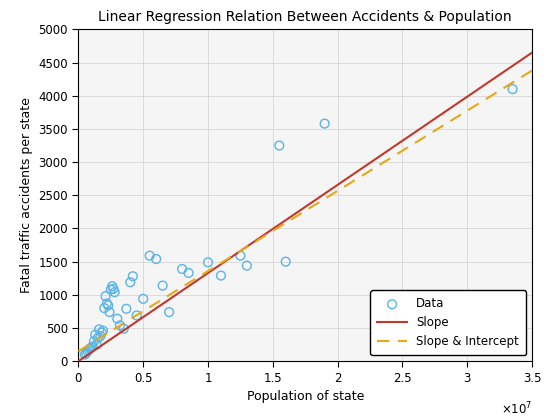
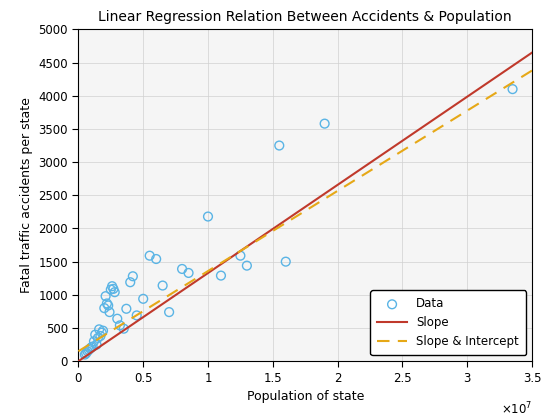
1: 1490 -> 2180
